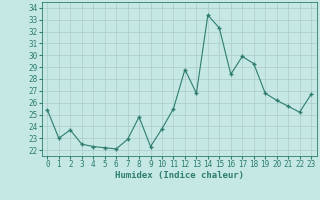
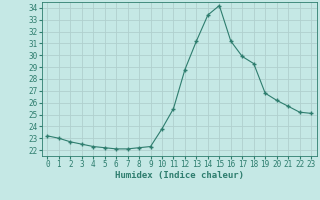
0: 25.4 -> 23.2
2: 23.7 -> 22.7
7: 22.9 -> 22.1
8: 24.8 -> 22.2
13: 26.8 -> 31.2
15: 32.3 -> 34.2
16: 28.4 -> 31.2
23: 26.7 -> 25.1
